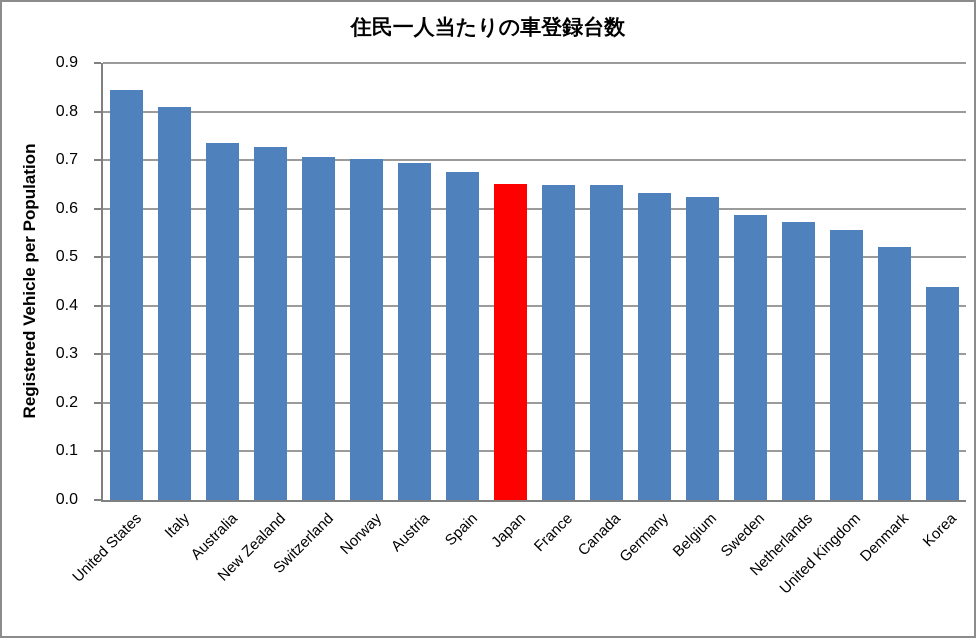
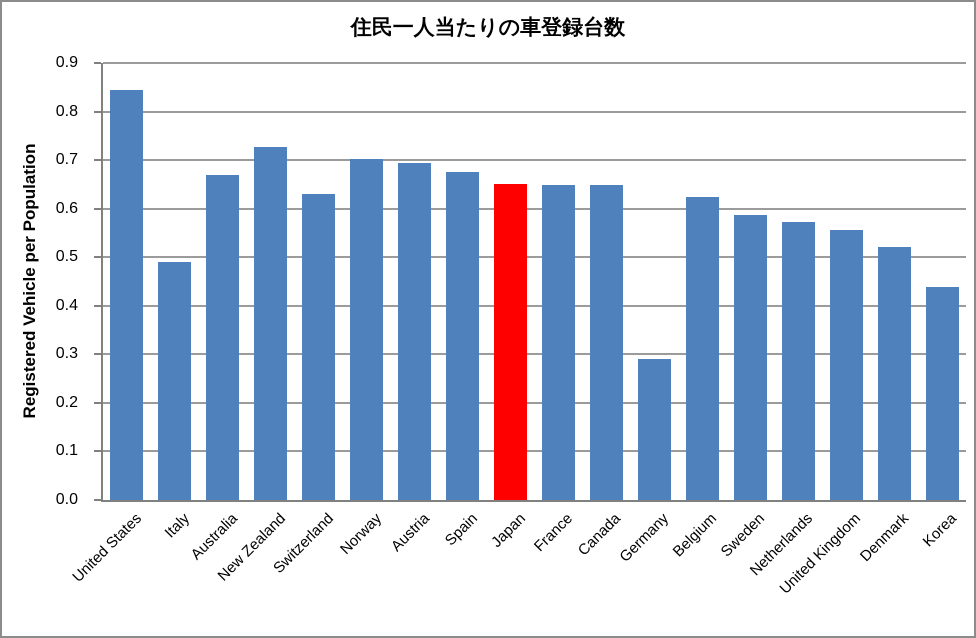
Italy: 0.81 -> 0.49
Australia: 0.73 -> 0.67
Switzerland: 0.71 -> 0.63
Germany: 0.63 -> 0.29
